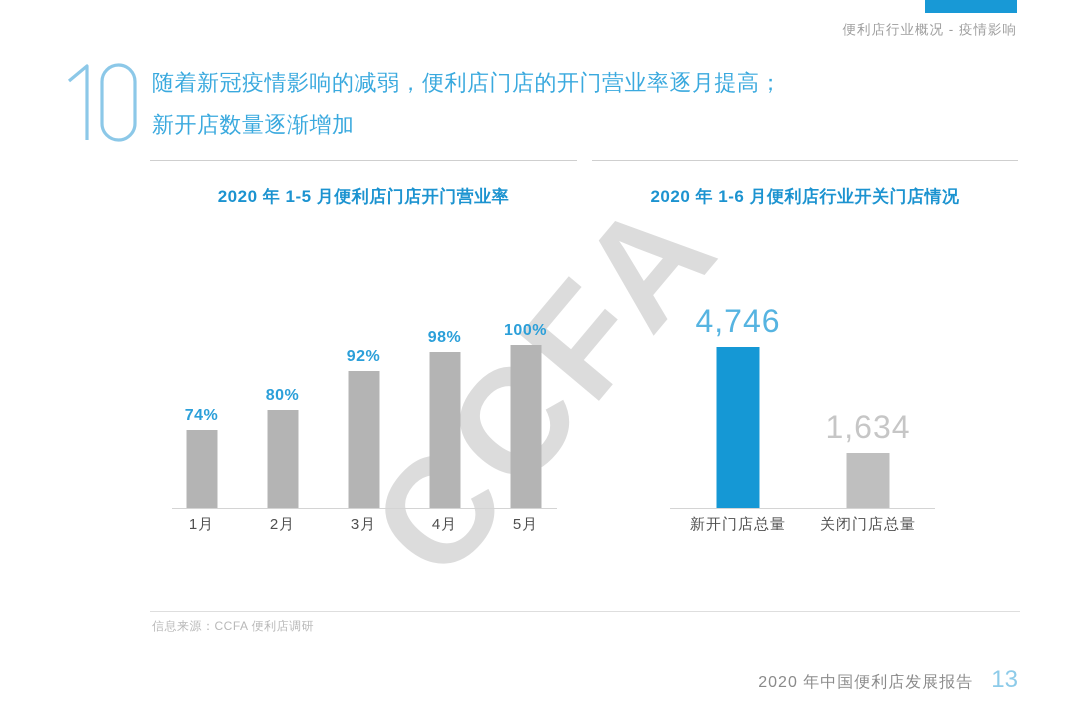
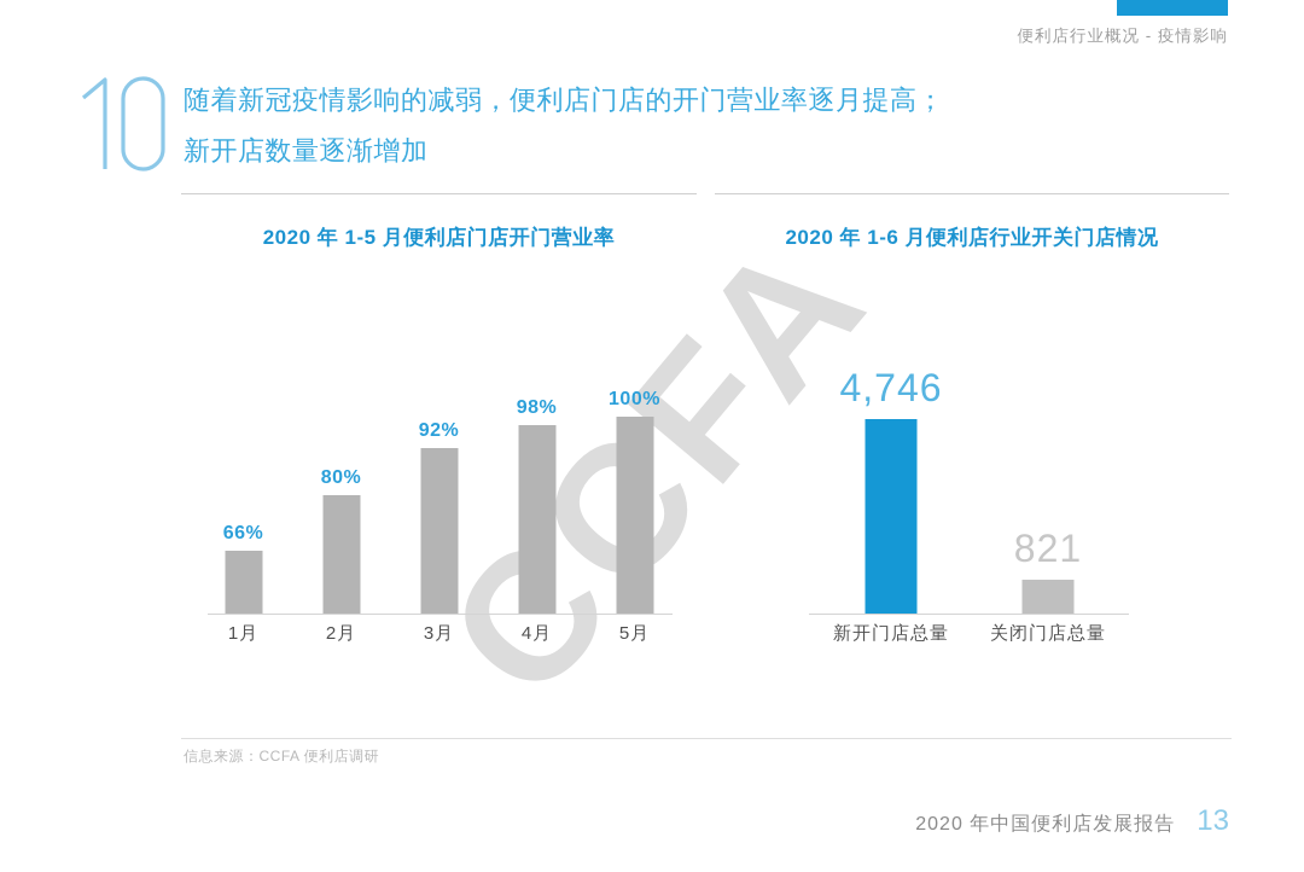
2020 年 1-5 月便利店门店开门营业率/1月: 74% -> 66%
2020 年 1-6 月便利店行业开关门店情况/关闭门店总量: 1,634 -> 821
